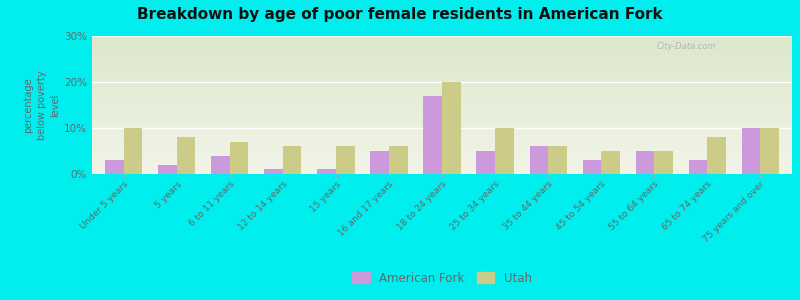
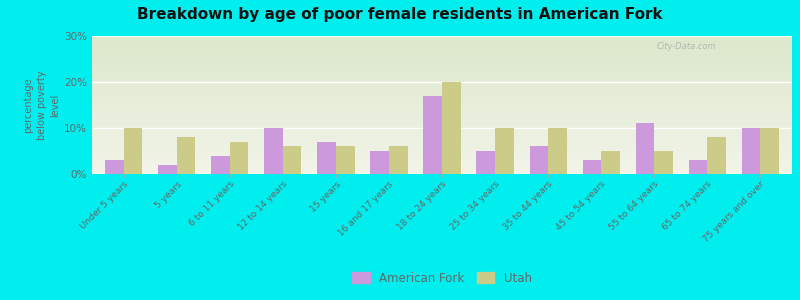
American Fork/12 to 14 years: 1% -> 10%
American Fork/15 years: 1% -> 7%
Utah/35 to 44 years: 6% -> 10%
American Fork/55 to 64 years: 5% -> 11%
